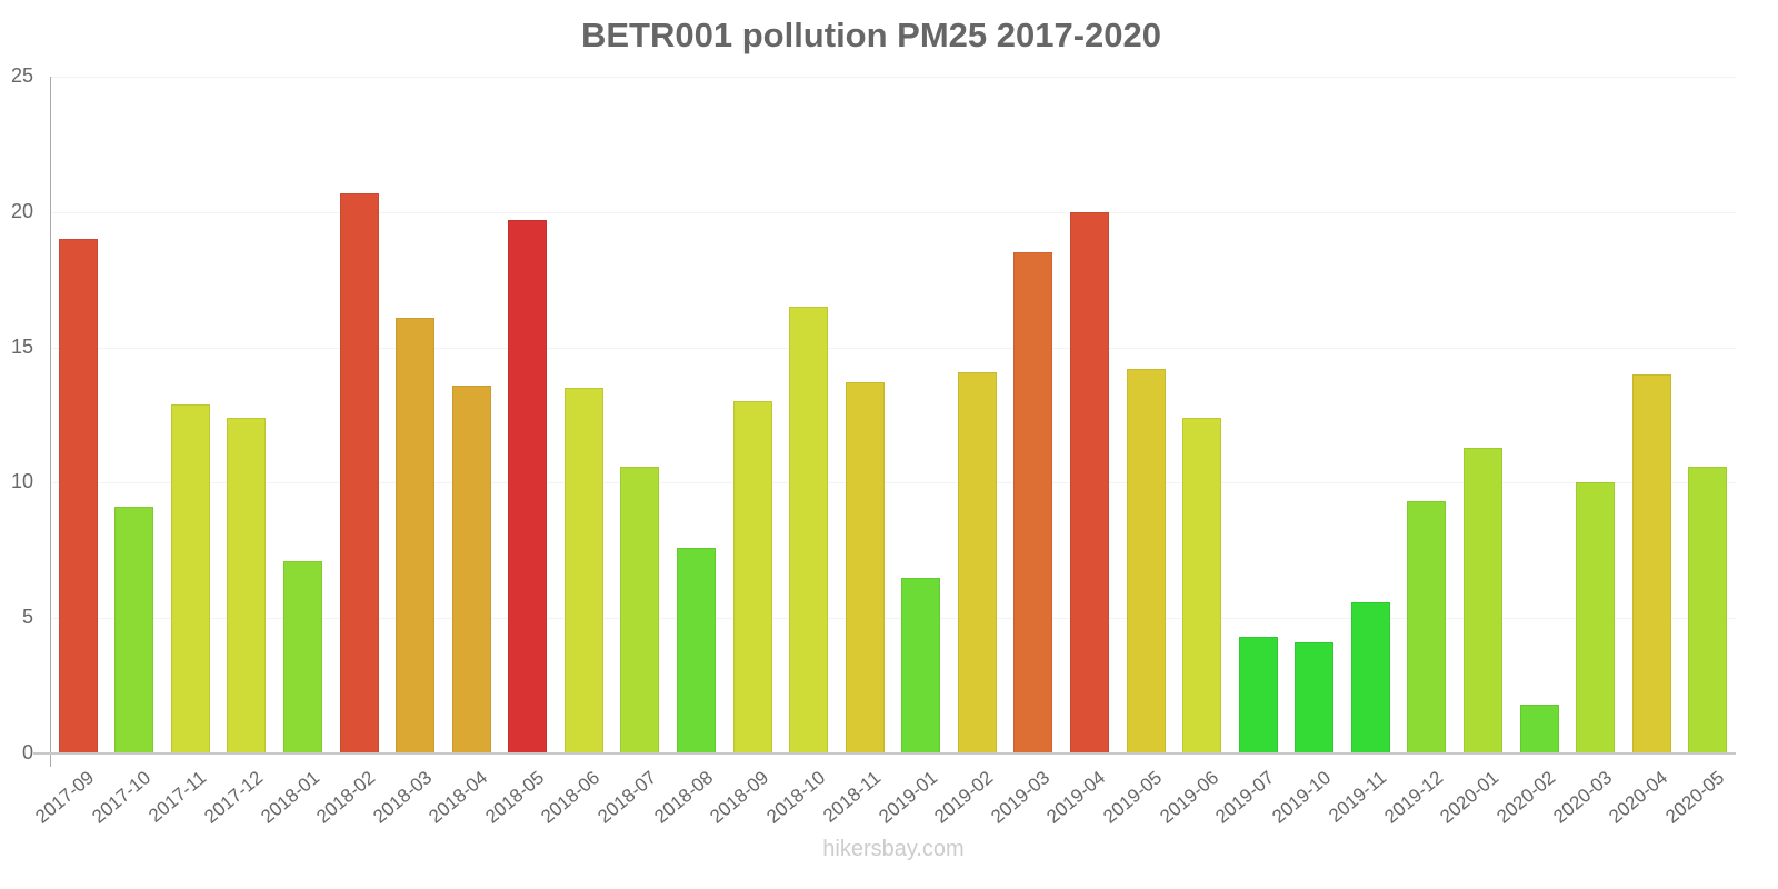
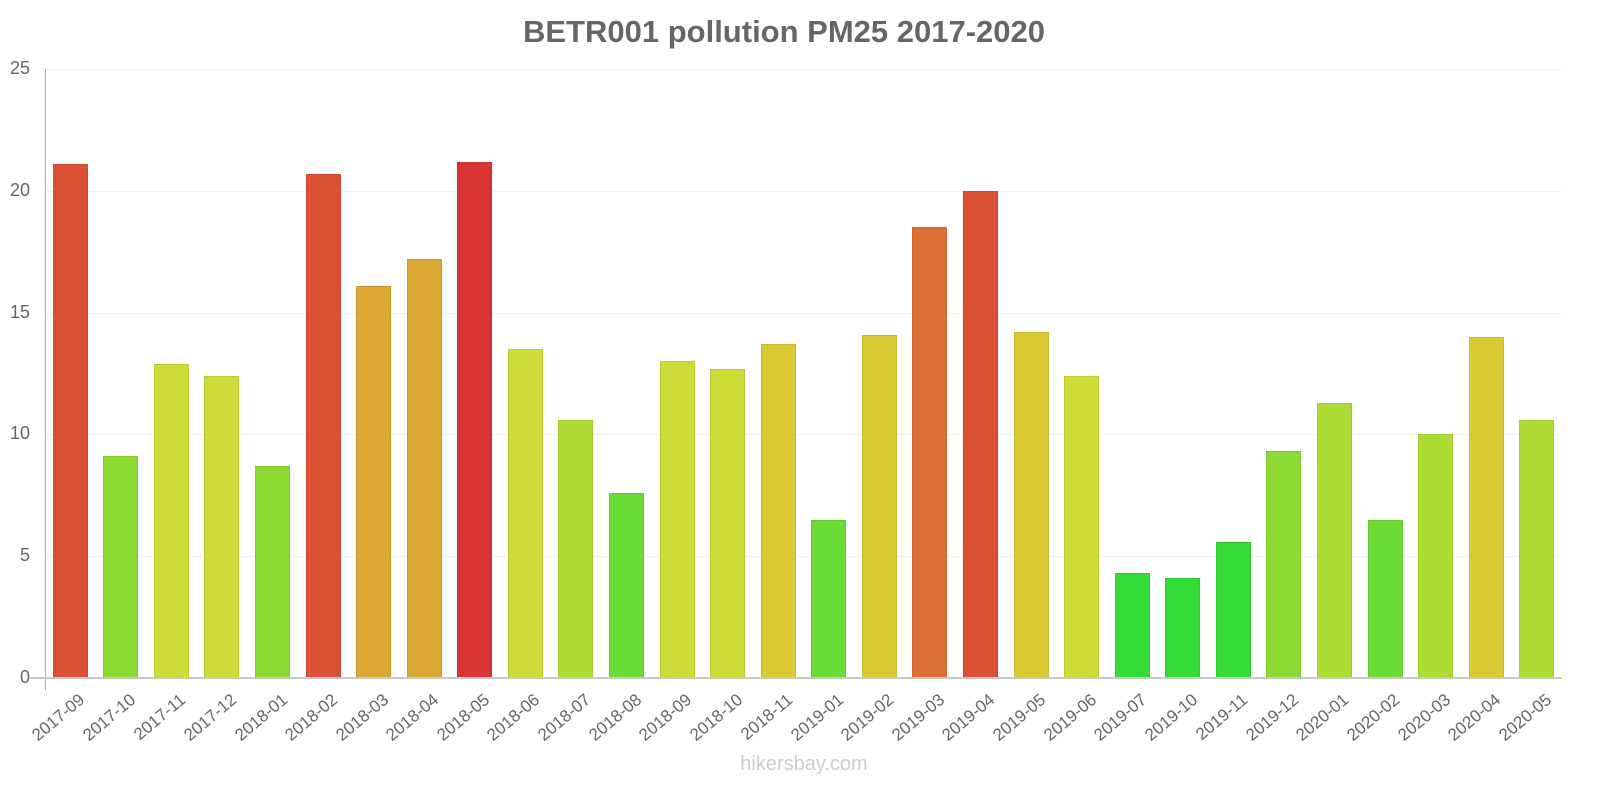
2017-09: 19.0 -> 21.1
2018-01: 7.1 -> 8.7
2018-04: 13.6 -> 17.2
2018-05: 19.7 -> 21.2
2018-10: 16.5 -> 12.7
2020-02: 1.8 -> 6.5
